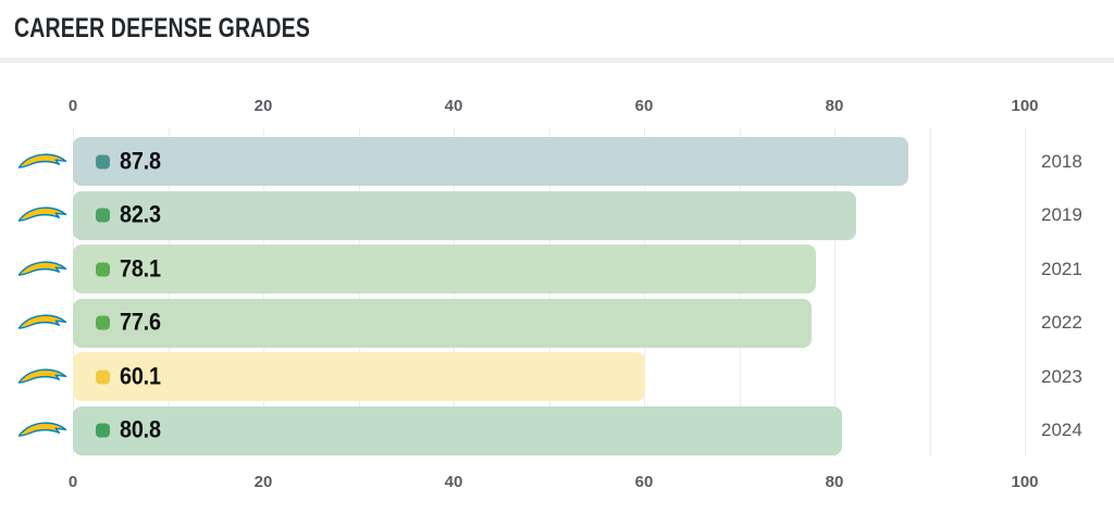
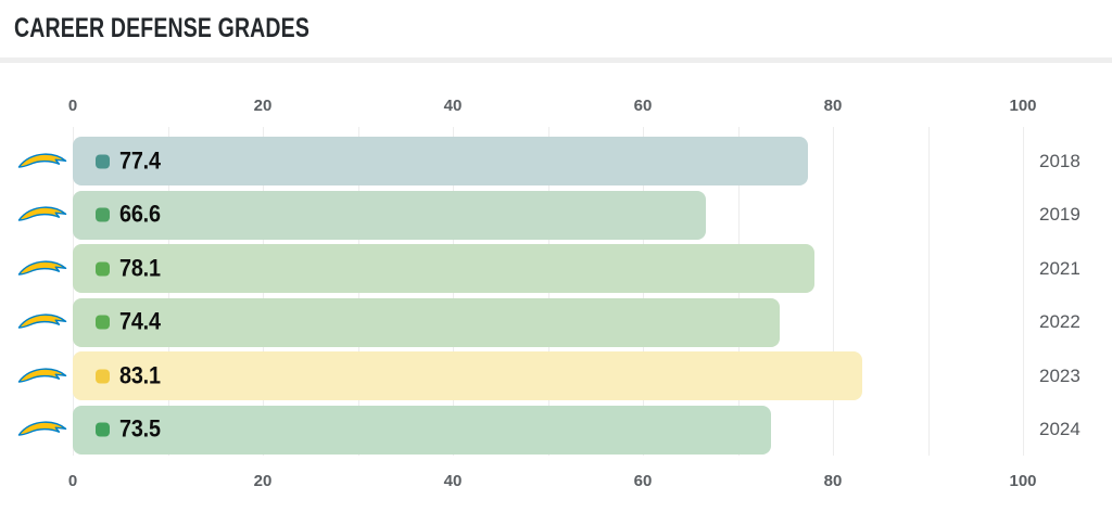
2018: 87.8 -> 77.4
2019: 82.3 -> 66.6
2022: 77.6 -> 74.4
2023: 60.1 -> 83.1
2024: 80.8 -> 73.5
